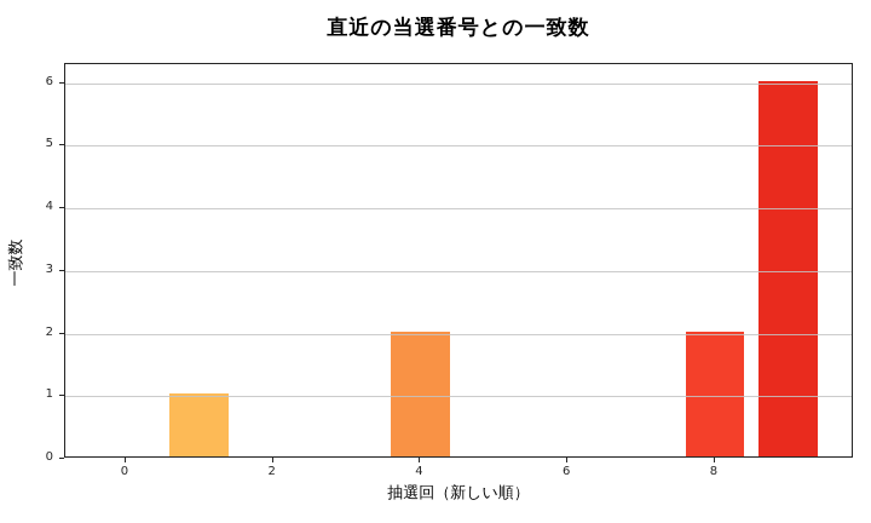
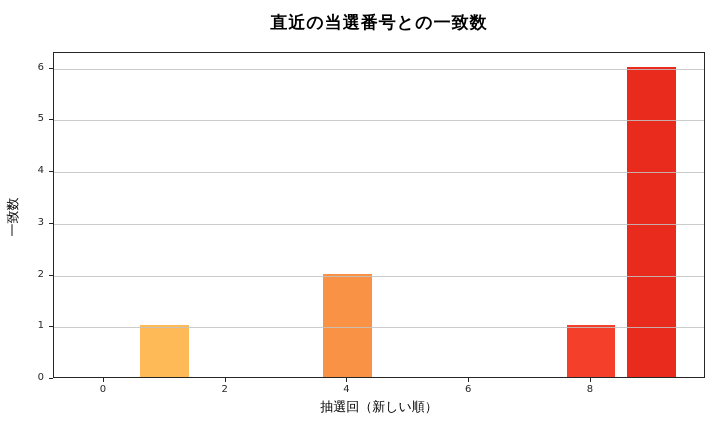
8: 2 -> 1
